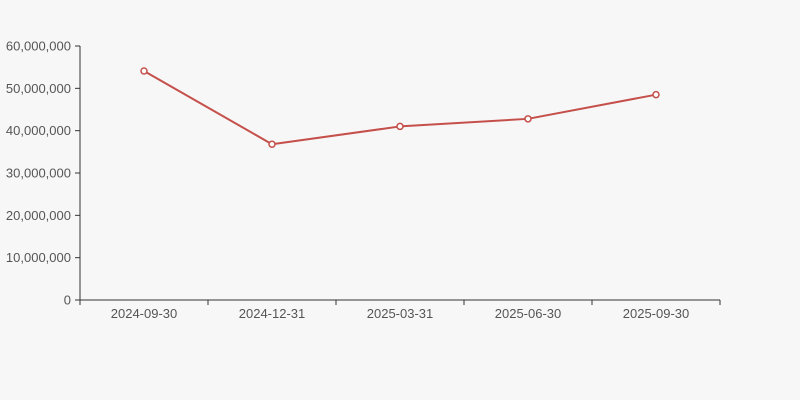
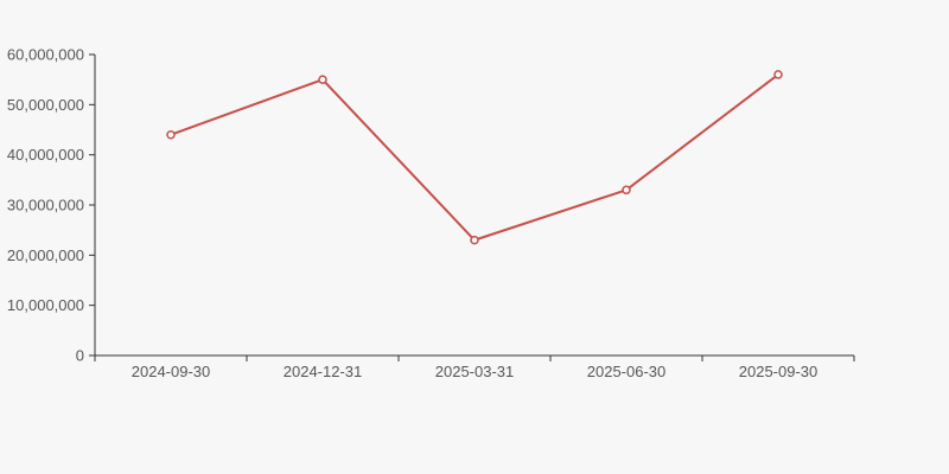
2024-09-30: 54000000 -> 44000000
2024-12-31: 37000000 -> 55000000
2025-03-31: 41000000 -> 23000000
2025-06-30: 43000000 -> 33000000
2025-09-30: 48000000 -> 56000000
